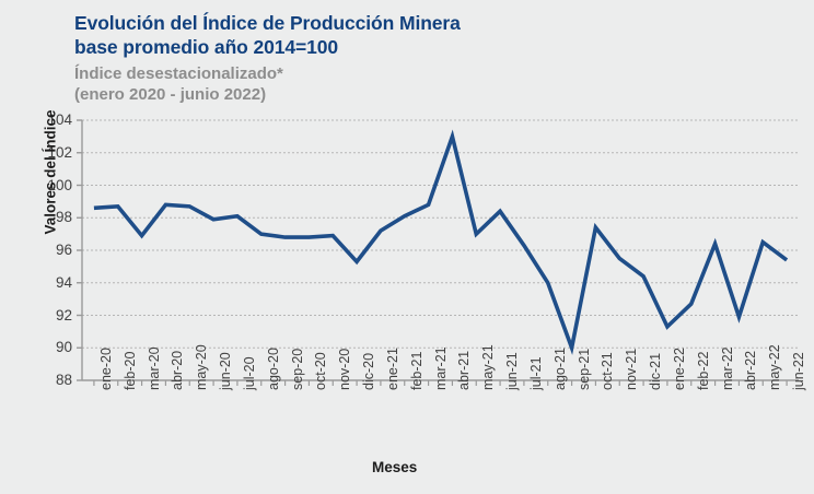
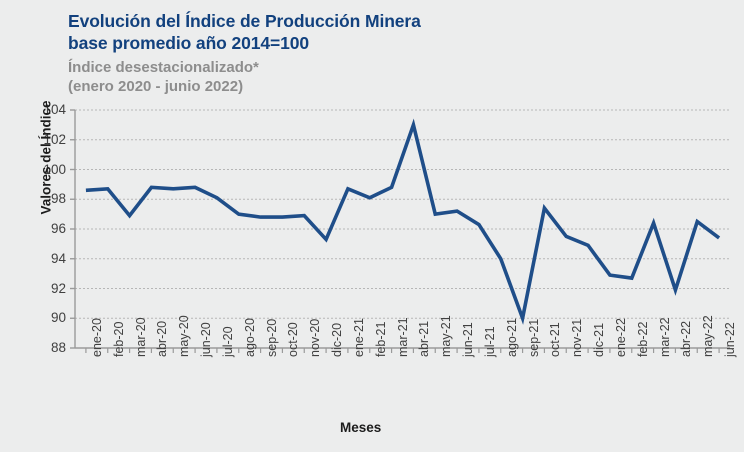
jun-20: 97.9 -> 98.8
ene-21: 97.2 -> 98.7
jun-21: 98.4 -> 97.2
dic-21: 94.4 -> 94.9
ene-22: 91.3 -> 92.9
